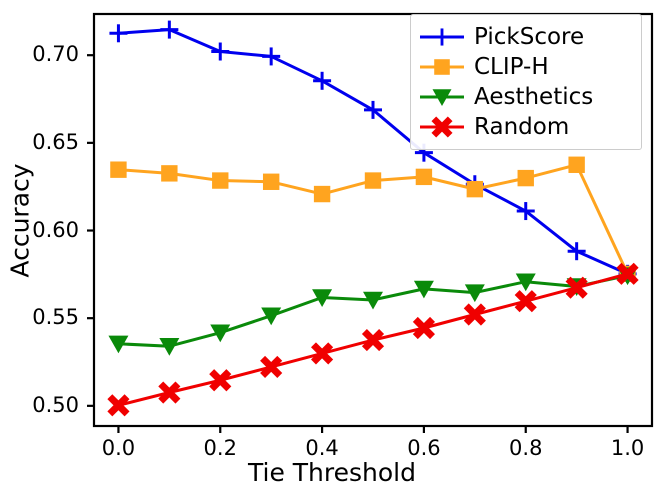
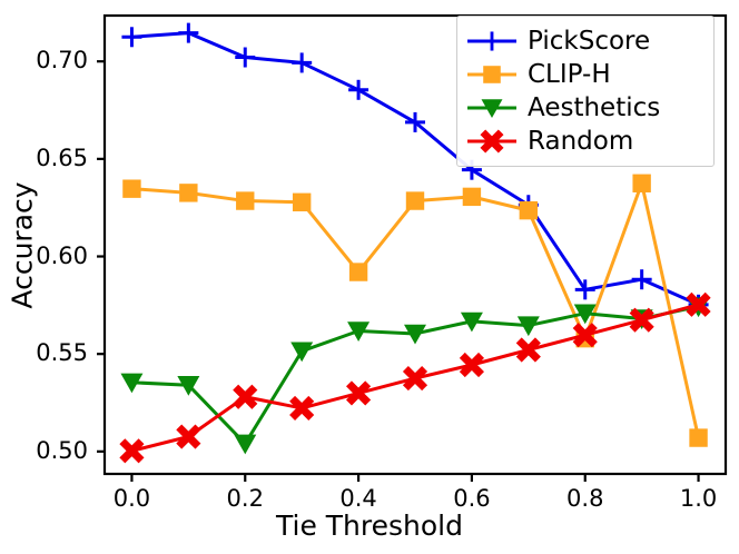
Aesthetics/0.2: 0.542 -> 0.504
Random/0.2: 0.515 -> 0.528
CLIP-H/0.4: 0.621 -> 0.592
PickScore/0.8: 0.611 -> 0.583
CLIP-H/0.8: 0.630 -> 0.558
CLIP-H/1.0: 0.575 -> 0.507
